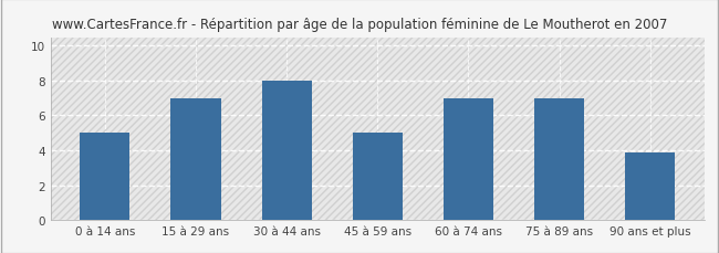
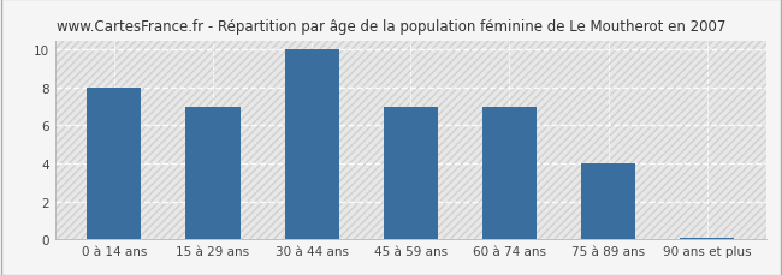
0 à 14 ans: 5.0 -> 8.0
30 à 44 ans: 8.0 -> 10.0
45 à 59 ans: 5.0 -> 7.0
75 à 89 ans: 7.0 -> 4.0
90 ans et plus: 3.9 -> 0.1
